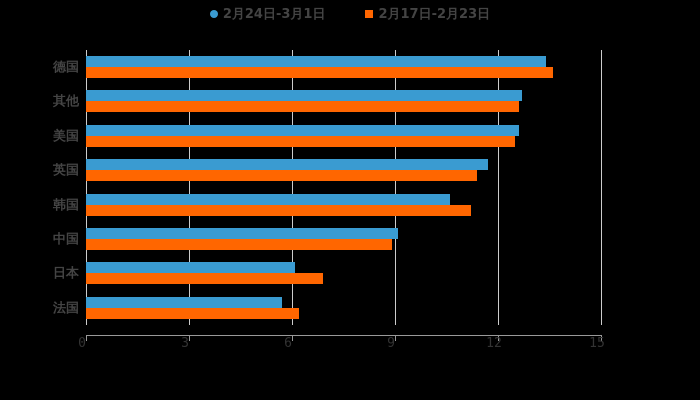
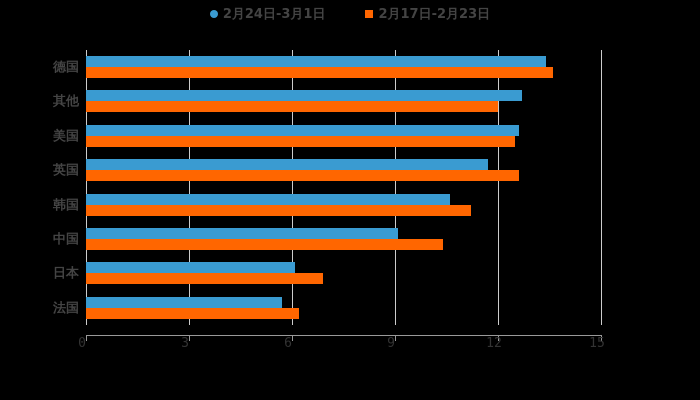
2月17日-2月23日/其他: 12.6 -> 12.0
2月17日-2月23日/英国: 11.4 -> 12.6
2月17日-2月23日/中国: 8.9 -> 10.4
